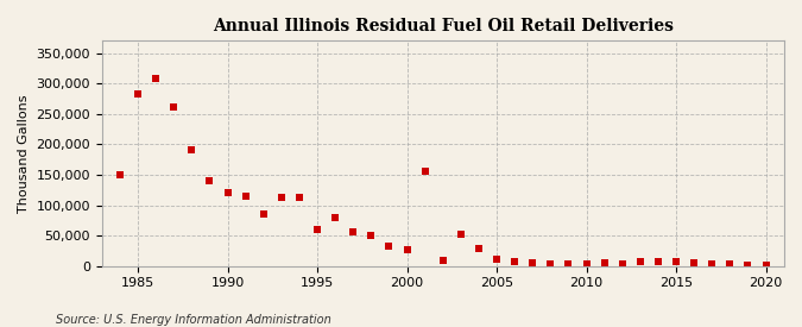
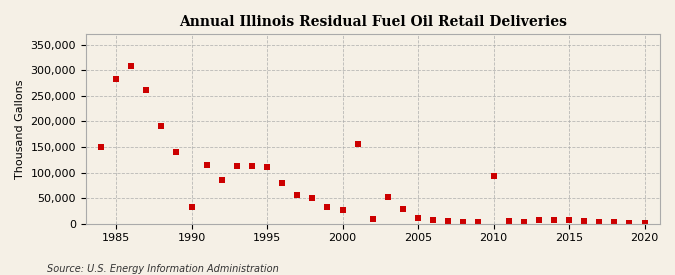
1990: 120,000 -> 32,000
1995: 60,000 -> 110,000
2010: 4,000 -> 94,000
